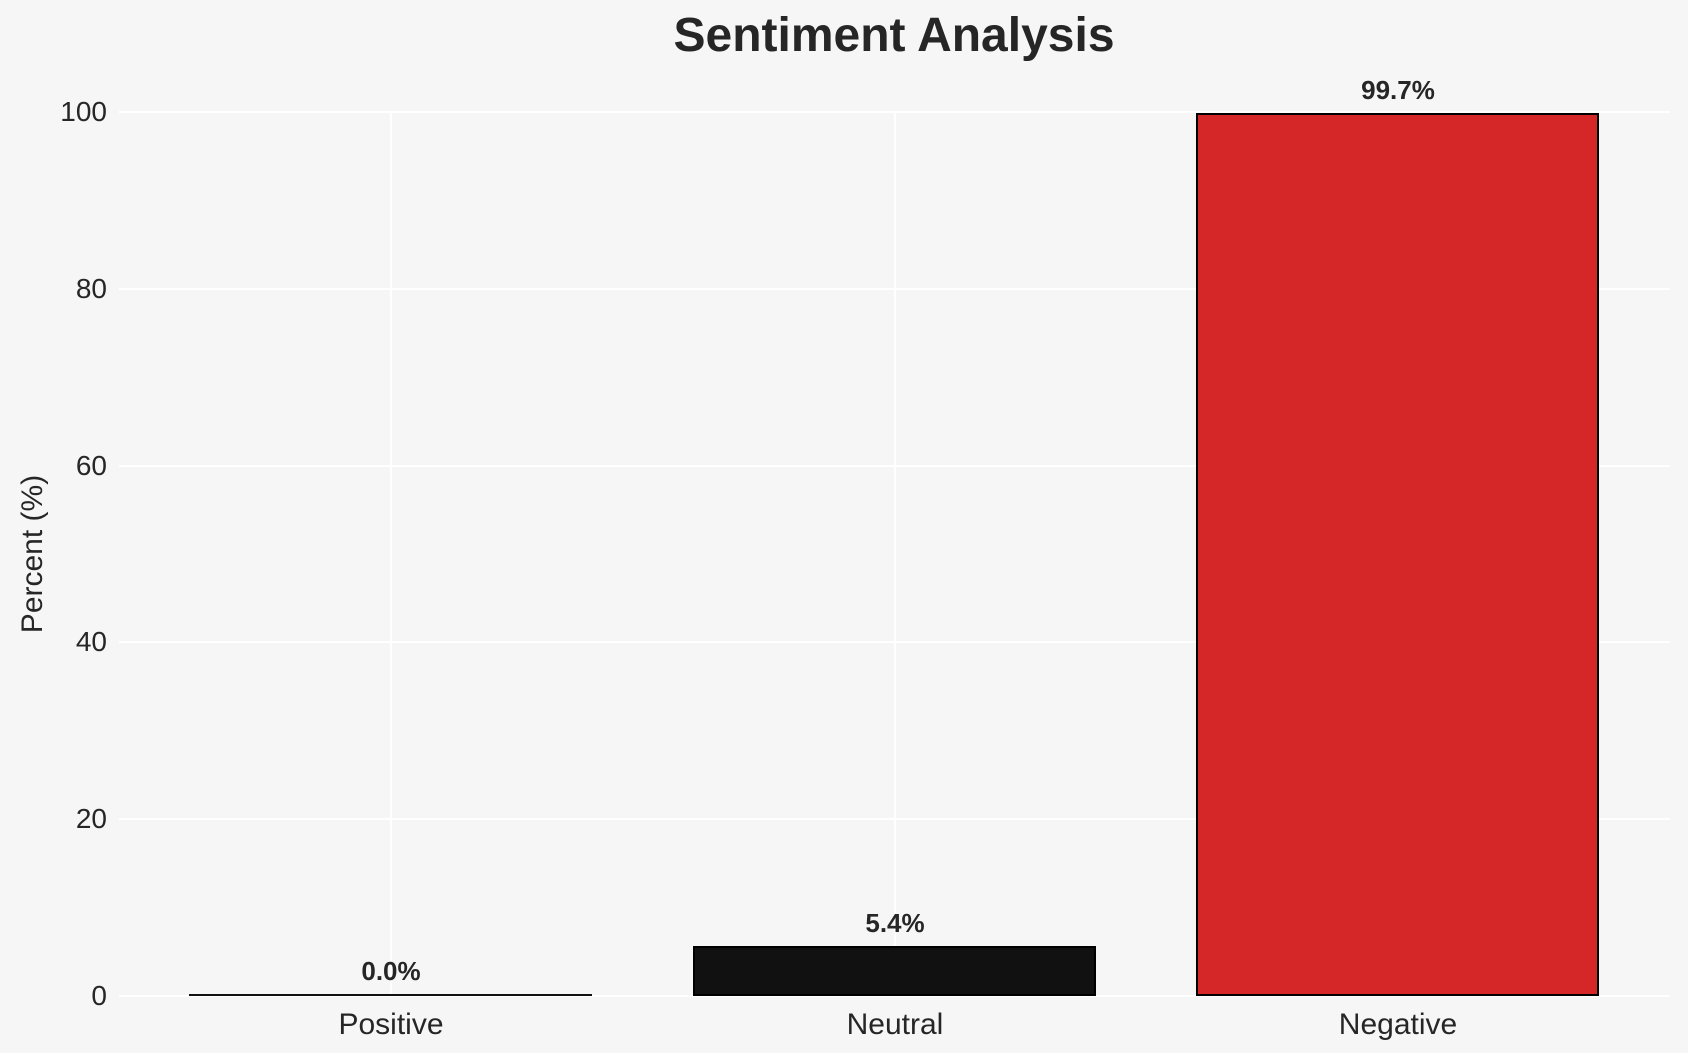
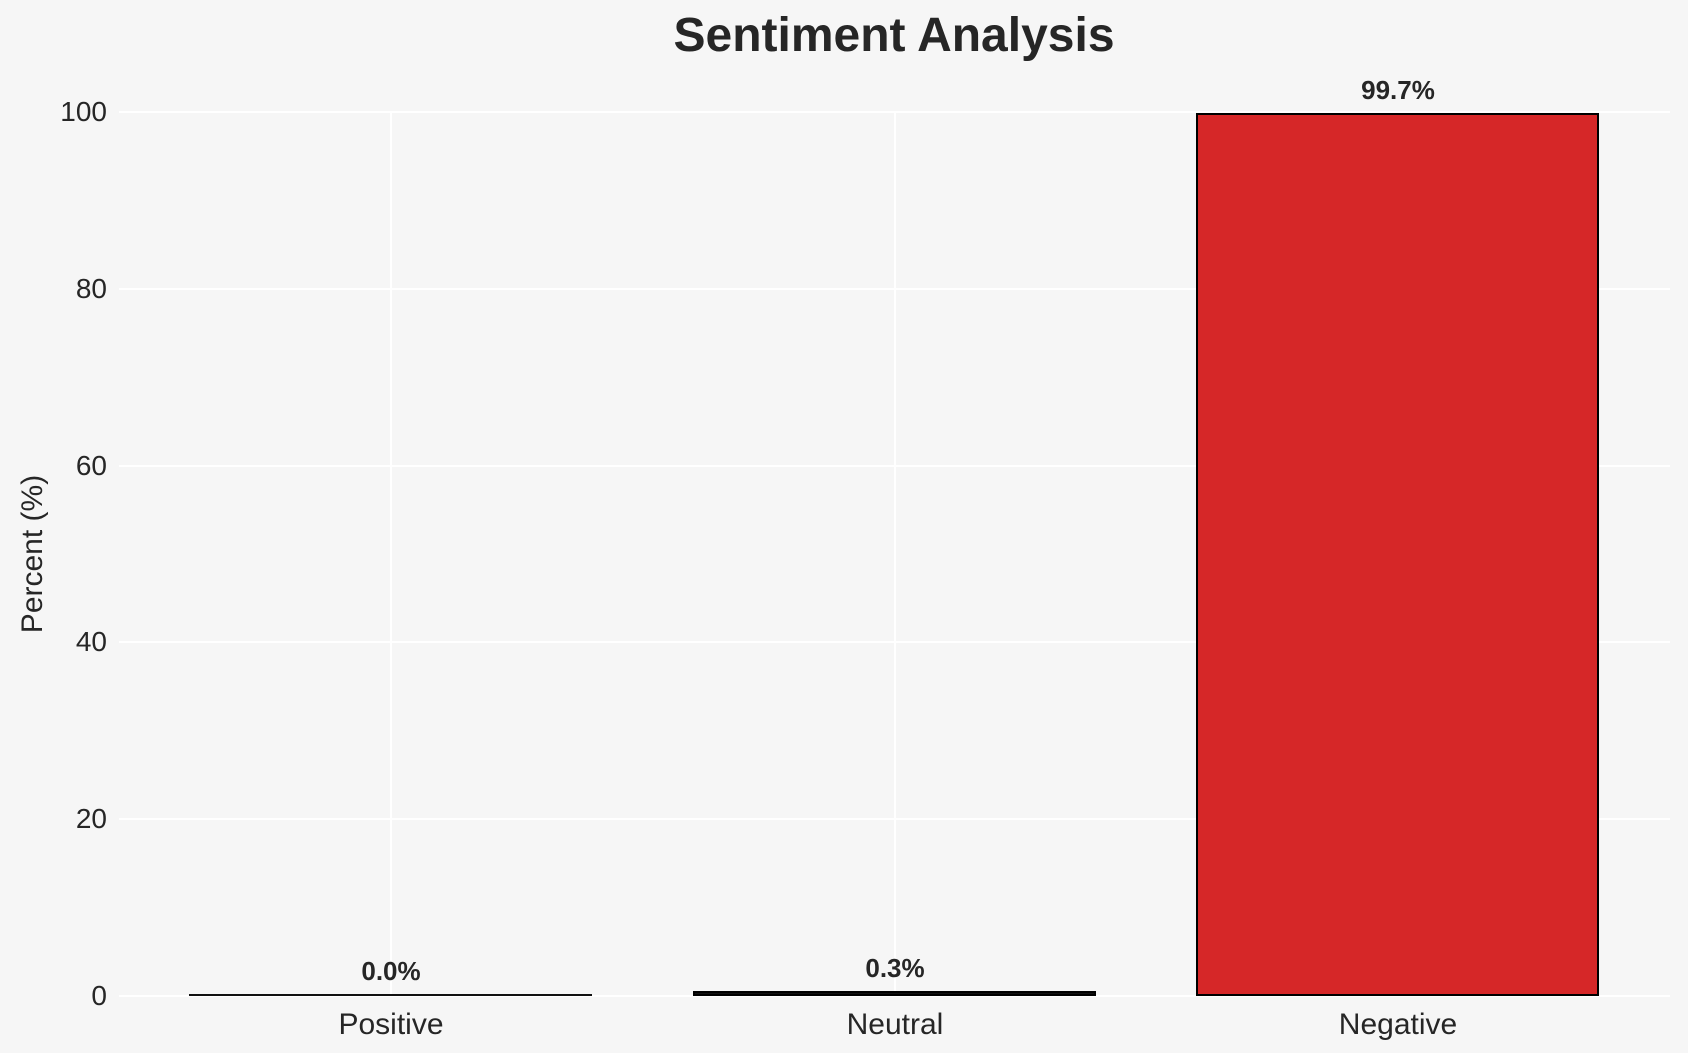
Neutral: 5.4% -> 0.3%
